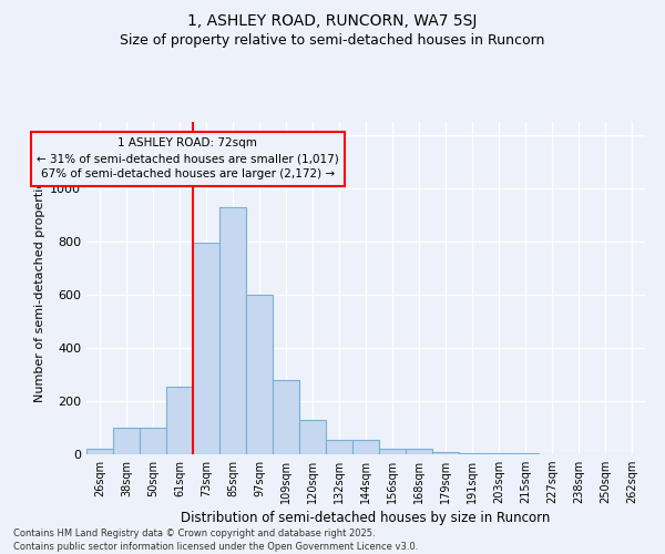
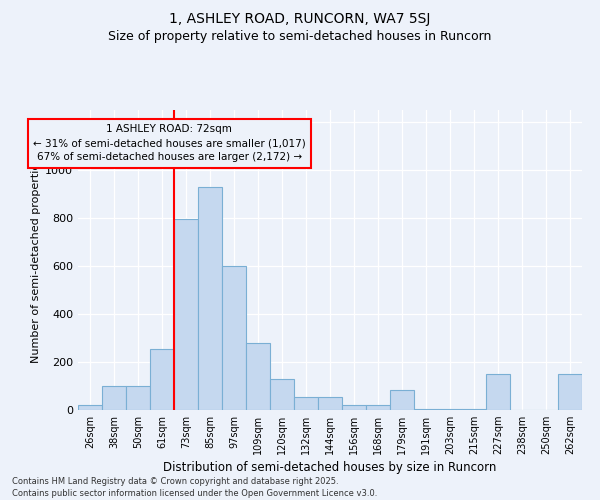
179sqm: 10 -> 85
227sqm: 2 -> 150
262sqm: 2 -> 150
